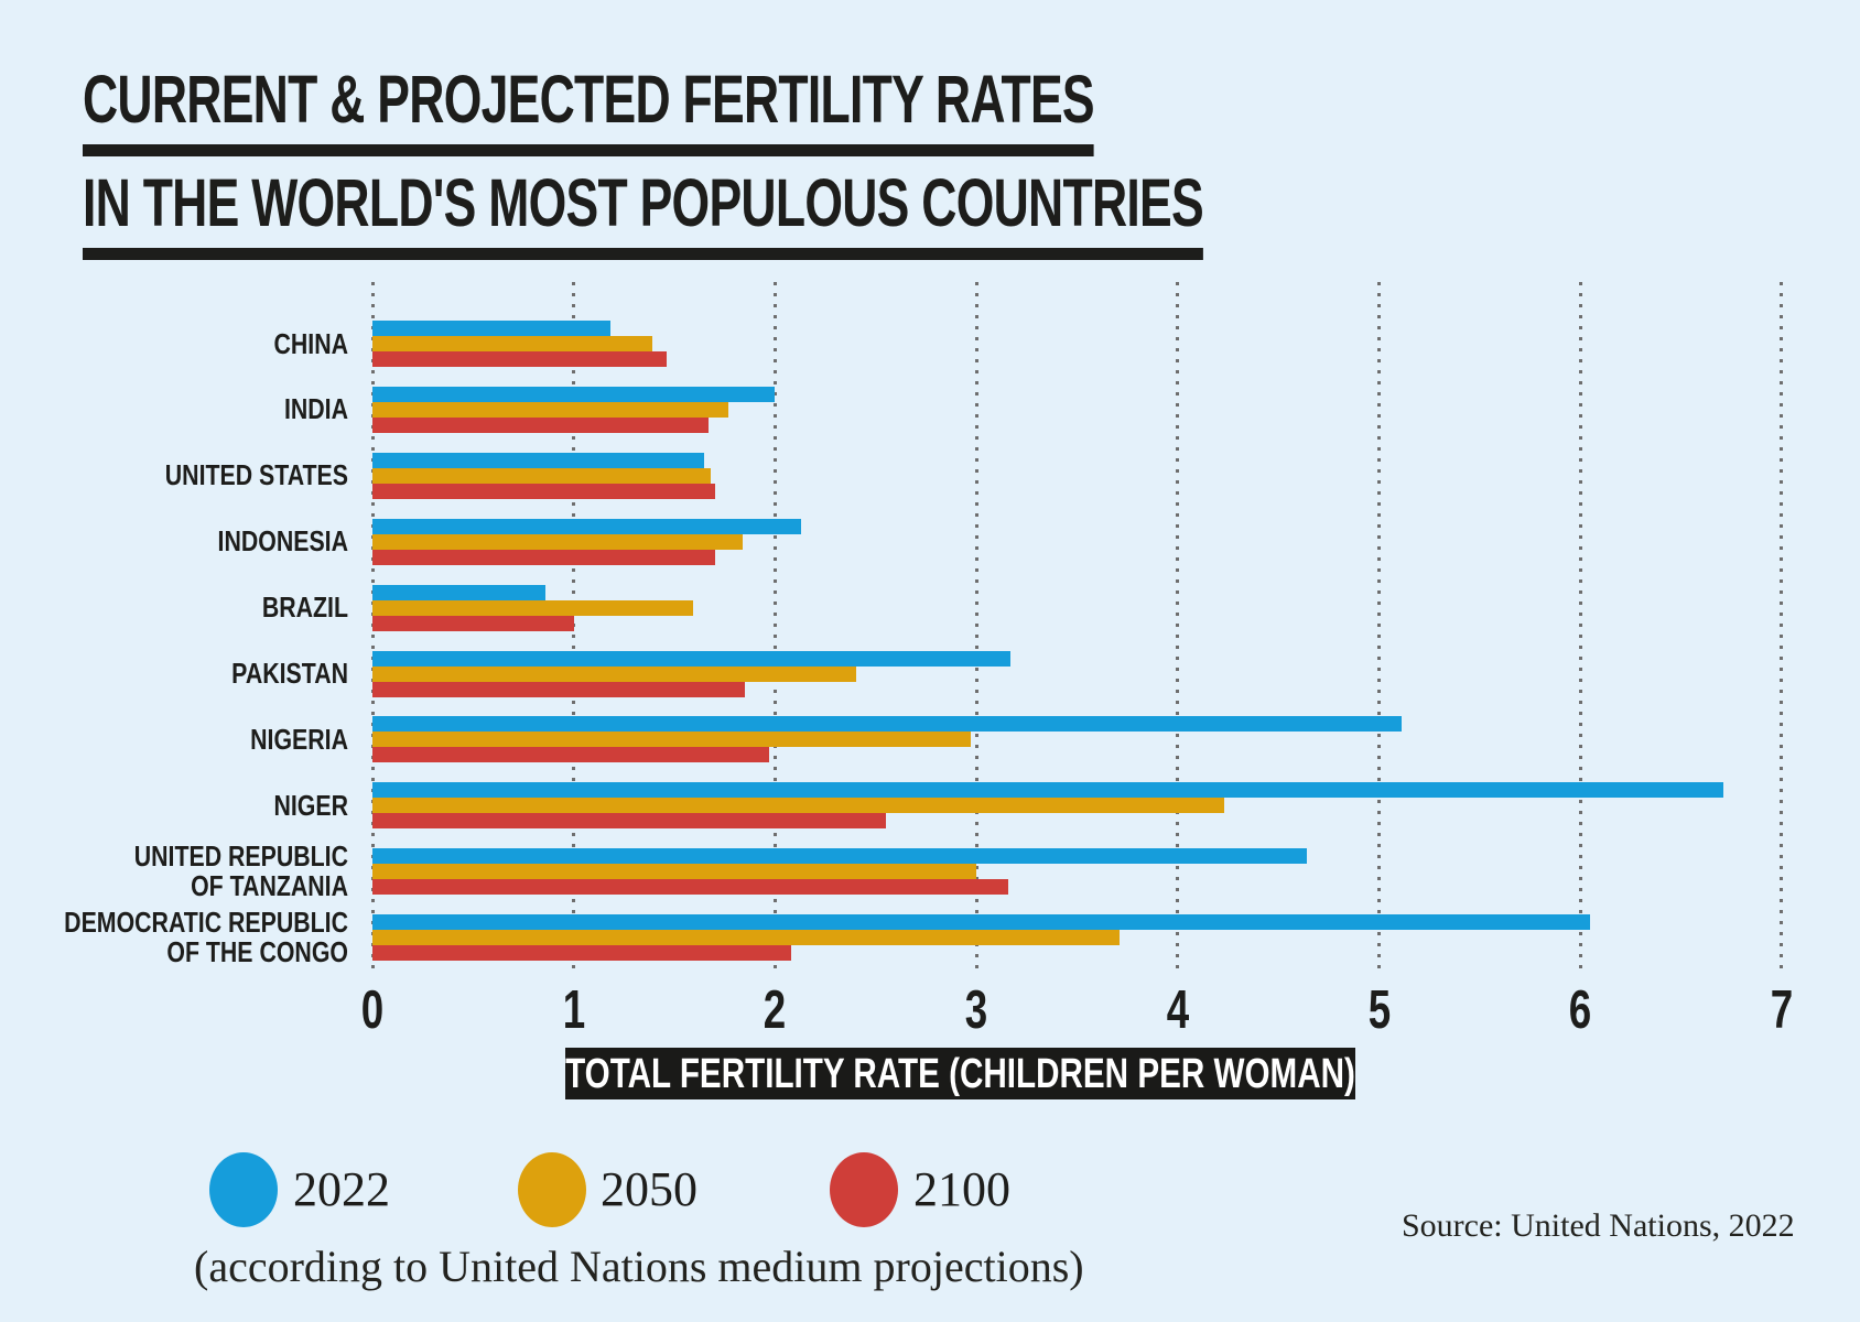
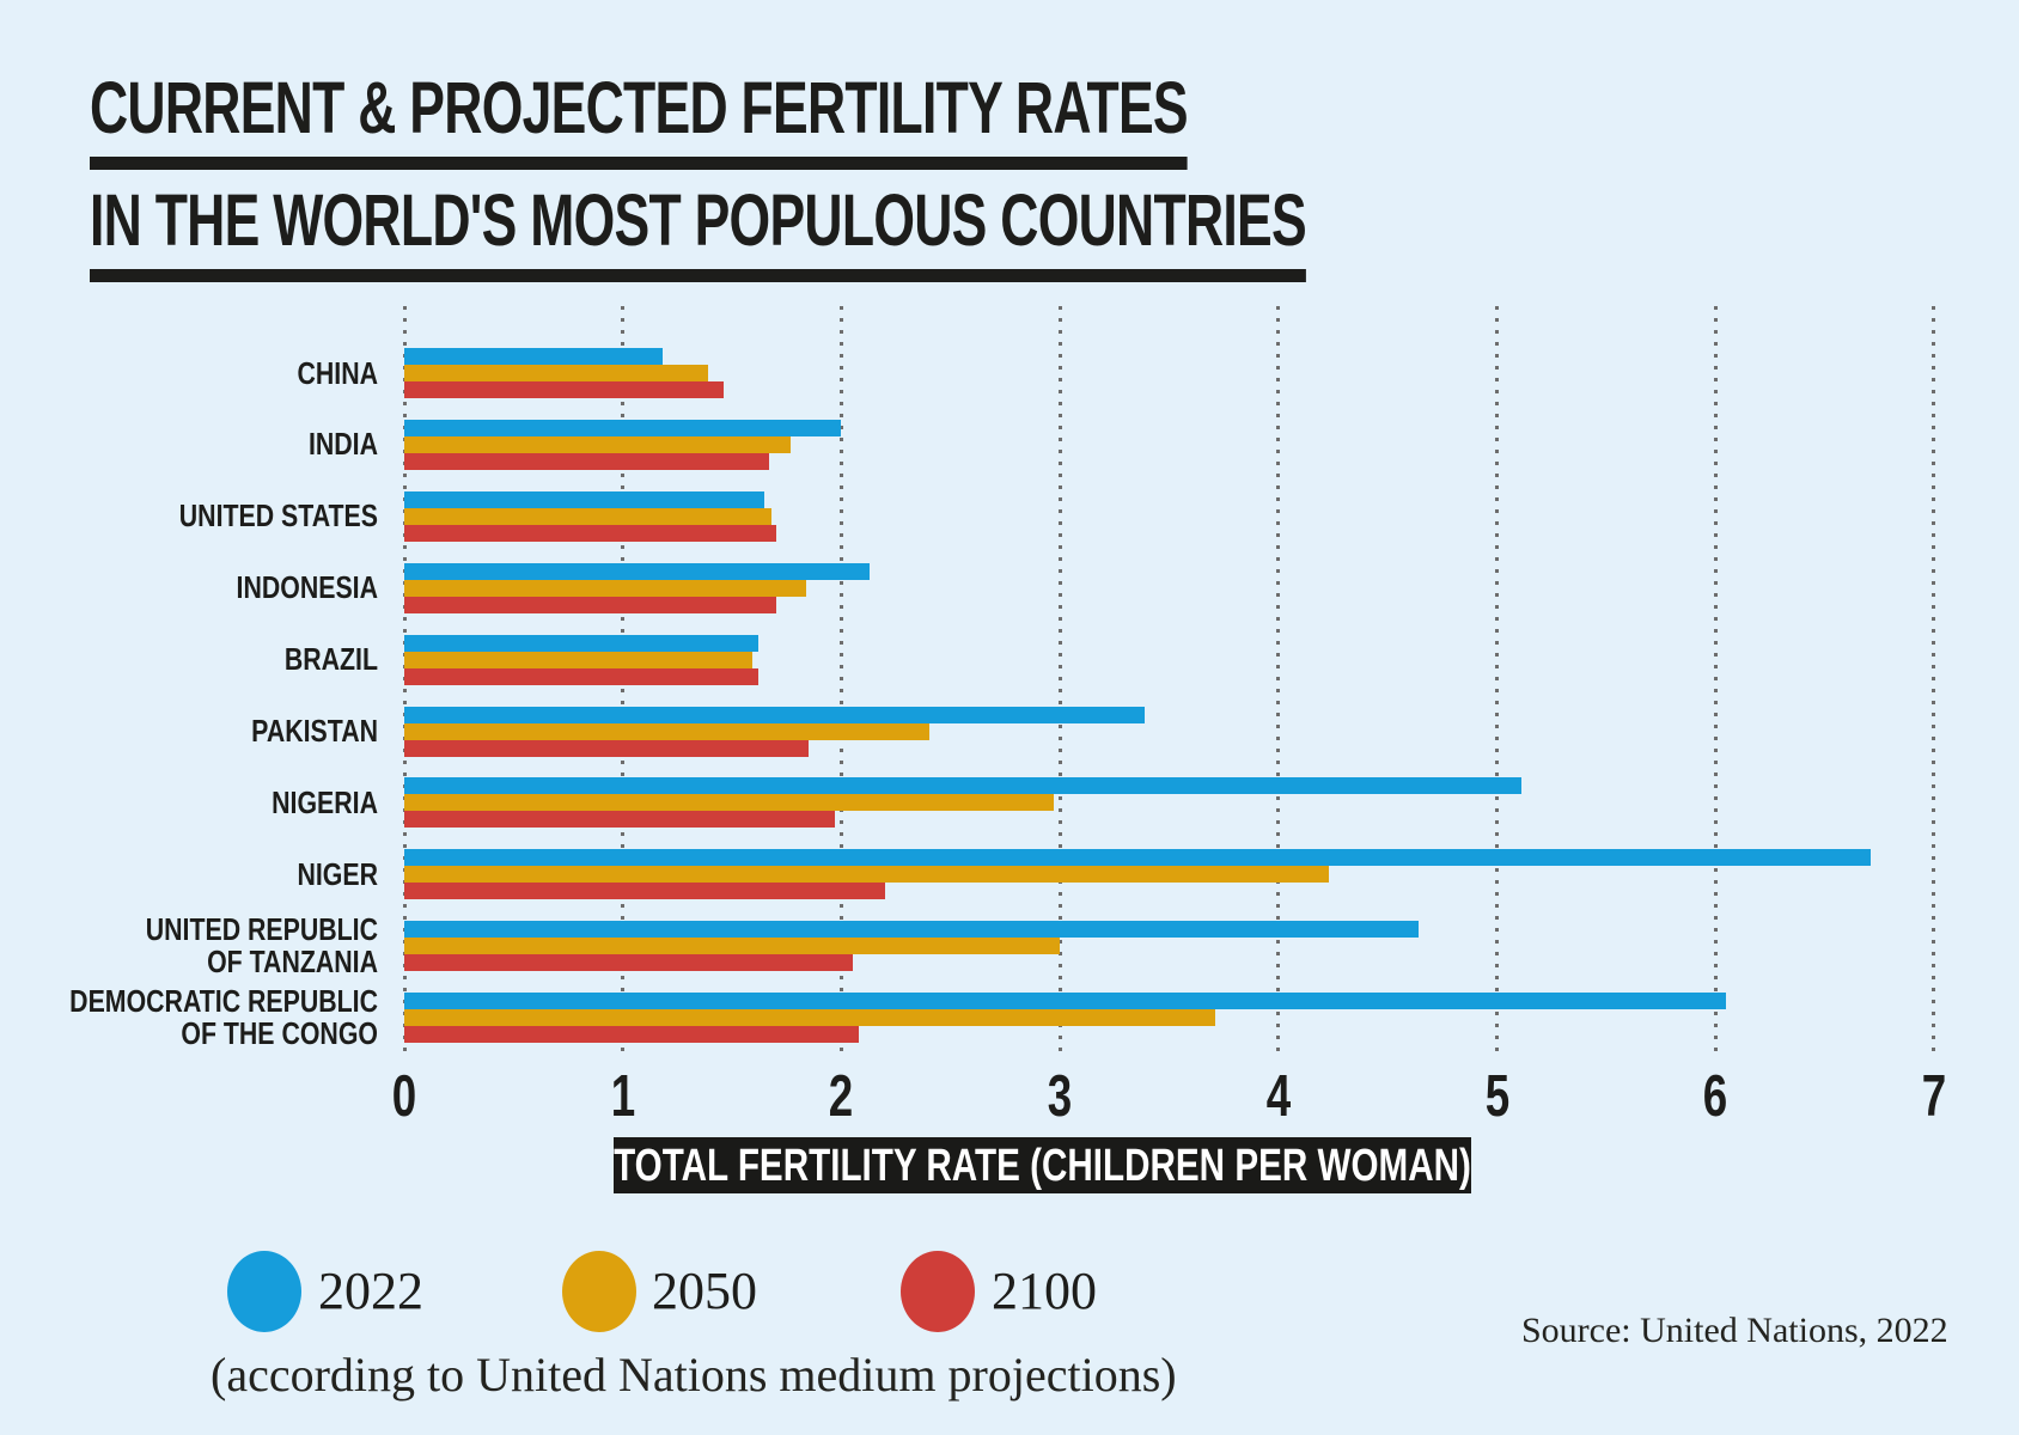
2022/BRAZIL: 0.86 -> 1.62
2100/BRAZIL: 1.00 -> 1.62
2022/PAKISTAN: 3.17 -> 3.39
2100/NIGER: 2.55 -> 2.20
2100/UNITED REPUBLIC OF TANZANIA: 3.16 -> 2.05
